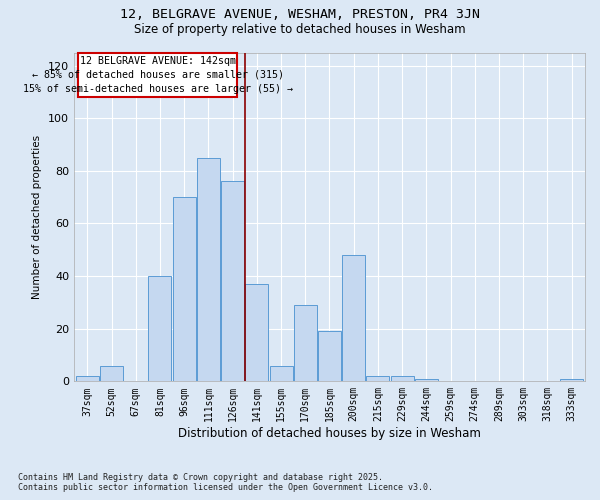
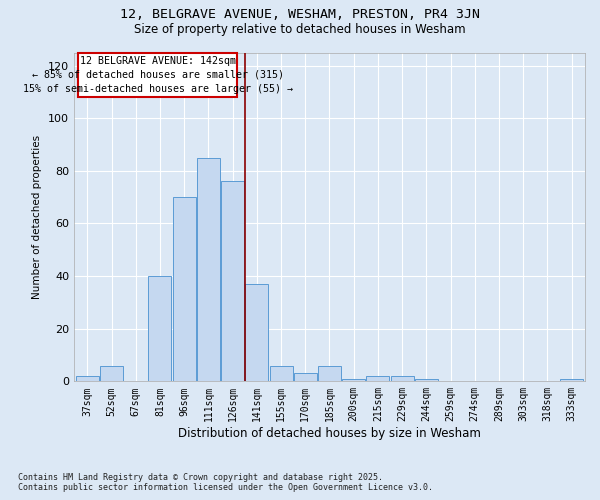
170sqm: 29 -> 3
185sqm: 19 -> 6
200sqm: 48 -> 1
